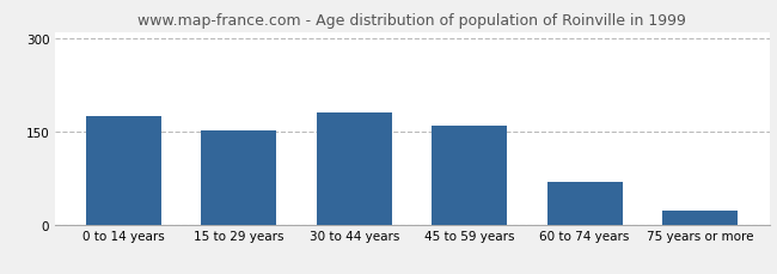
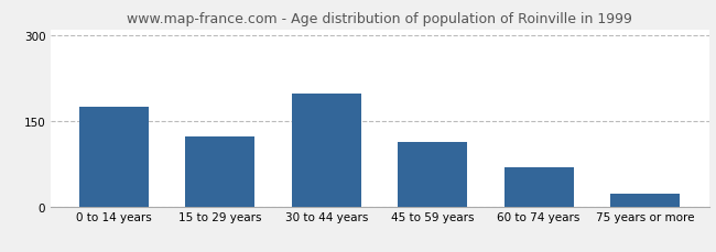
15 to 29 years: 152 -> 122
30 to 44 years: 180 -> 198
45 to 59 years: 160 -> 112
